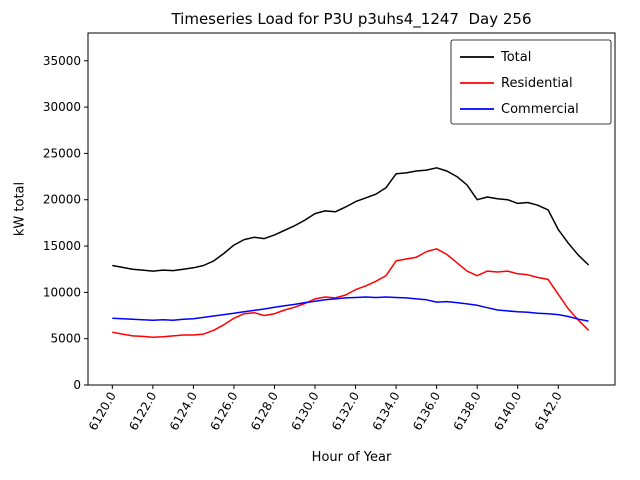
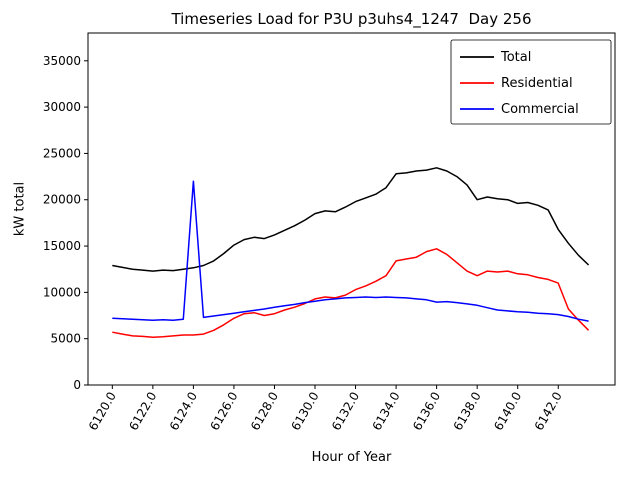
Commercial/6124.0: 7000 -> 22000
Residential/6142.0: 10000 -> 11000
